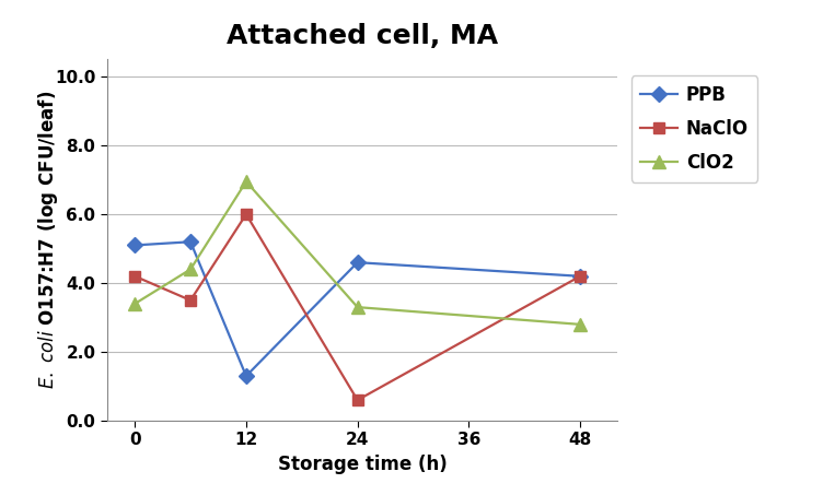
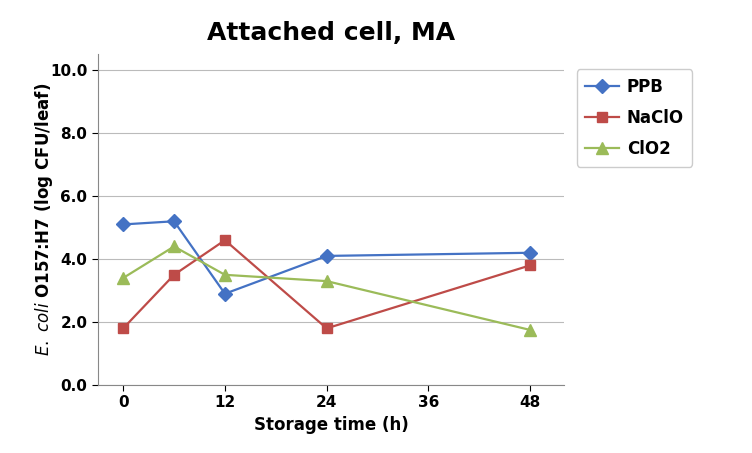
NaClO/0: 4.2 -> 1.8
PPB/12: 1.3 -> 2.9
NaClO/12: 6.0 -> 4.6
ClO2/12: 6.95 -> 3.50
PPB/24: 4.6 -> 4.1
NaClO/24: 0.6 -> 1.8
NaClO/48: 4.2 -> 3.8
ClO2/48: 2.80 -> 1.75
